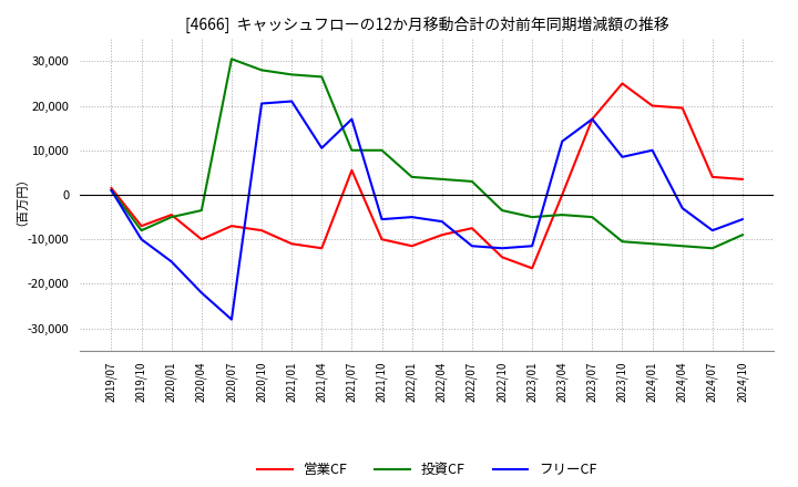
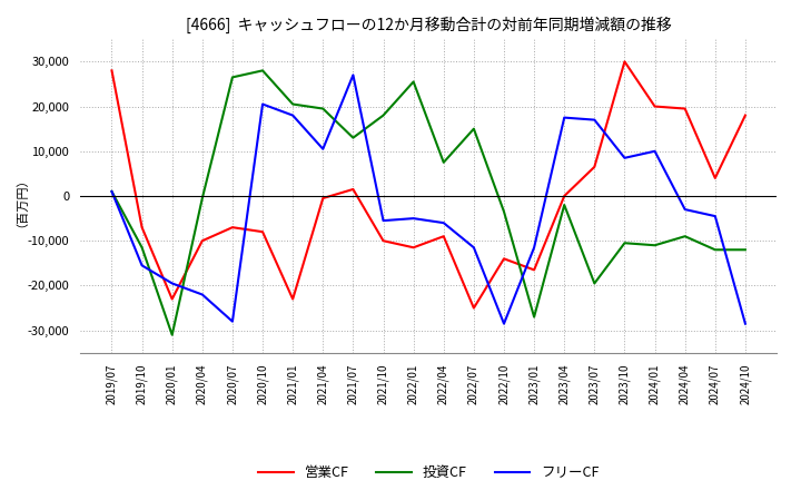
営業CF/2019/07: 1,500 -> 28,000
投資CF/2019/10: -8,000 -> -11,500
フリーCF/2019/10: -10,000 -> -15,500
営業CF/2020/01: -4,500 -> -23,000
投資CF/2020/01: -5,000 -> -31,000
フリーCF/2020/01: -15,000 -> -19,500
投資CF/2020/04: -3,500 -> -500
投資CF/2020/07: 30,500 -> 26,500
営業CF/2021/01: -11,000 -> -23,000
投資CF/2021/01: 27,000 -> 20,500
フリーCF/2021/01: 21,000 -> 18,000
営業CF/2021/04: -12,000 -> -500
投資CF/2021/04: 26,500 -> 19,500
営業CF/2021/07: 5,500 -> 1,500
投資CF/2021/07: 10,000 -> 13,000
フリーCF/2021/07: 17,000 -> 27,000
投資CF/2021/10: 10,000 -> 18,000
投資CF/2022/01: 4,000 -> 25,500
投資CF/2022/04: 3,500 -> 7,500
営業CF/2022/07: -7,500 -> -25,000
投資CF/2022/07: 3,000 -> 15,000
フリーCF/2022/10: -12,000 -> -28,500
投資CF/2023/01: -5,000 -> -27,000
投資CF/2023/04: -4,500 -> -2,000
フリーCF/2023/04: 12,000 -> 17,500
営業CF/2023/07: 17,000 -> 6,500
投資CF/2023/07: -5,000 -> -19,500
営業CF/2023/10: 25,000 -> 30,000
投資CF/2024/04: -11,500 -> -9,000
フリーCF/2024/07: -8,000 -> -4,500
営業CF/2024/10: 3,500 -> 18,000
投資CF/2024/10: -9,000 -> -12,000
フリーCF/2024/10: -5,500 -> -28,500
